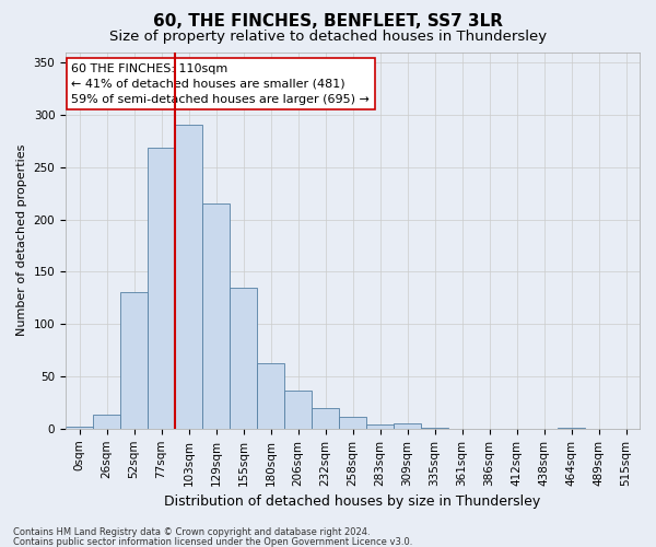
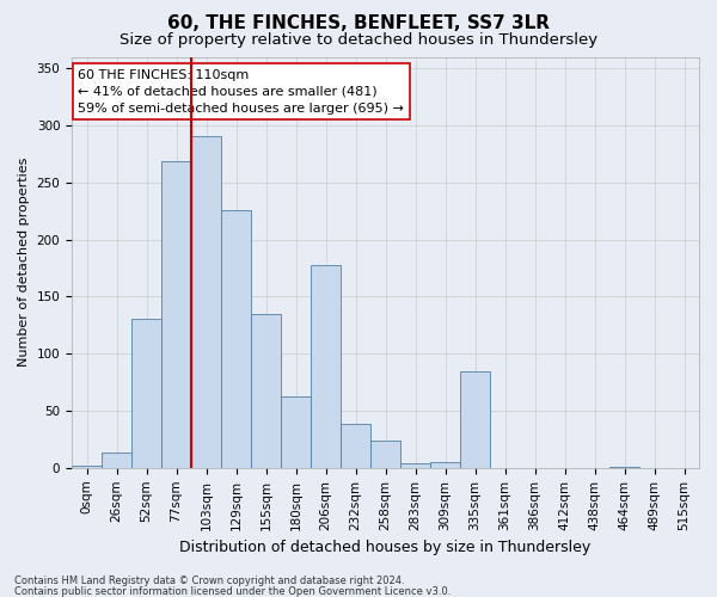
129sqm: 215 -> 226
206sqm: 36 -> 178
232sqm: 20 -> 38
258sqm: 11 -> 24
335sqm: 1 -> 84
